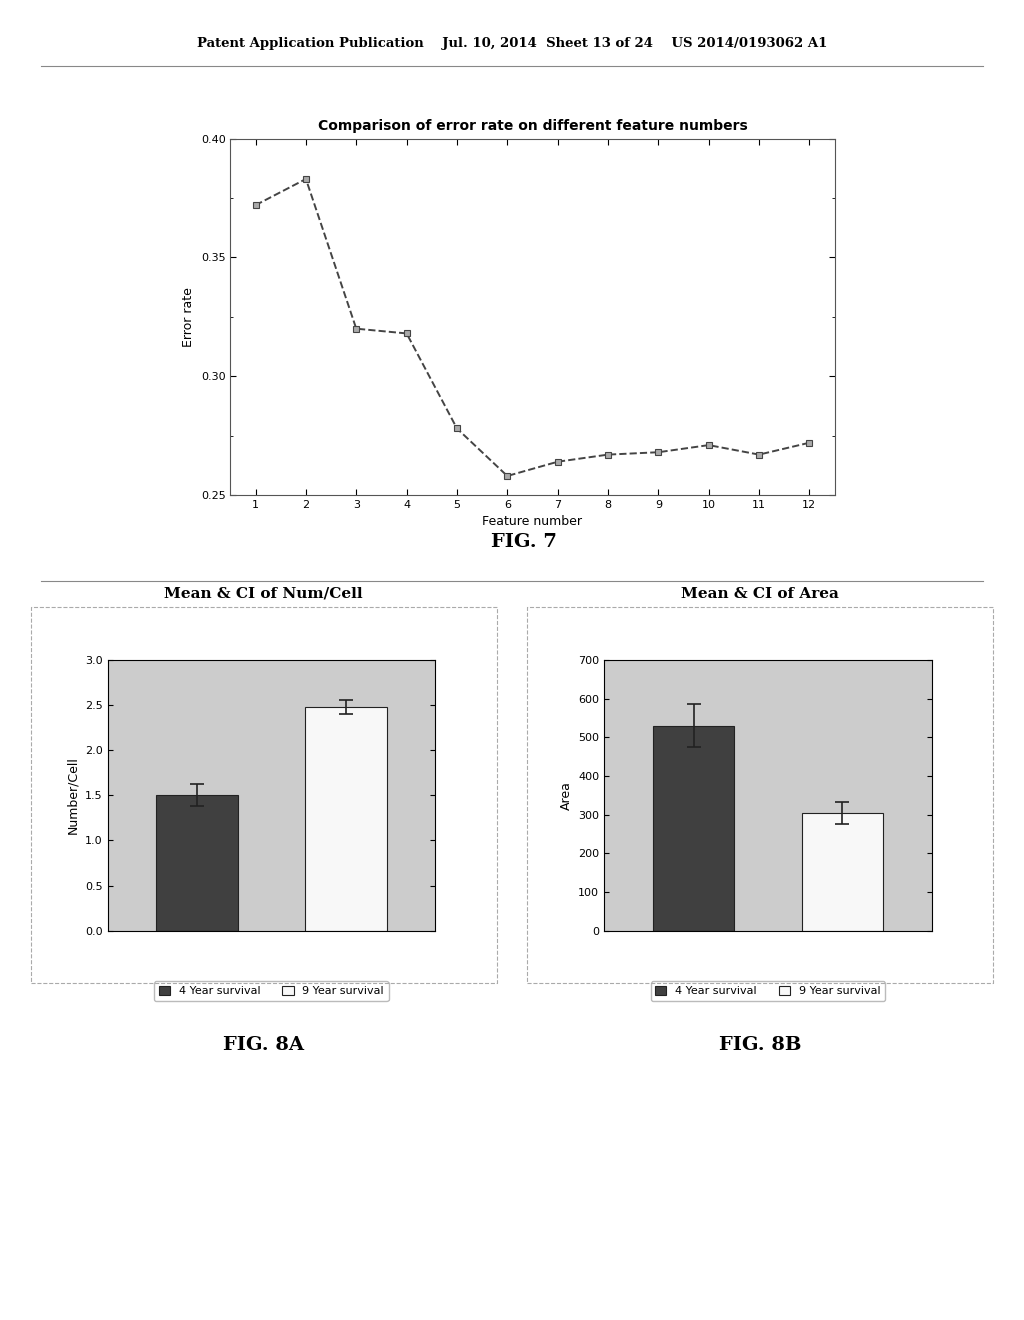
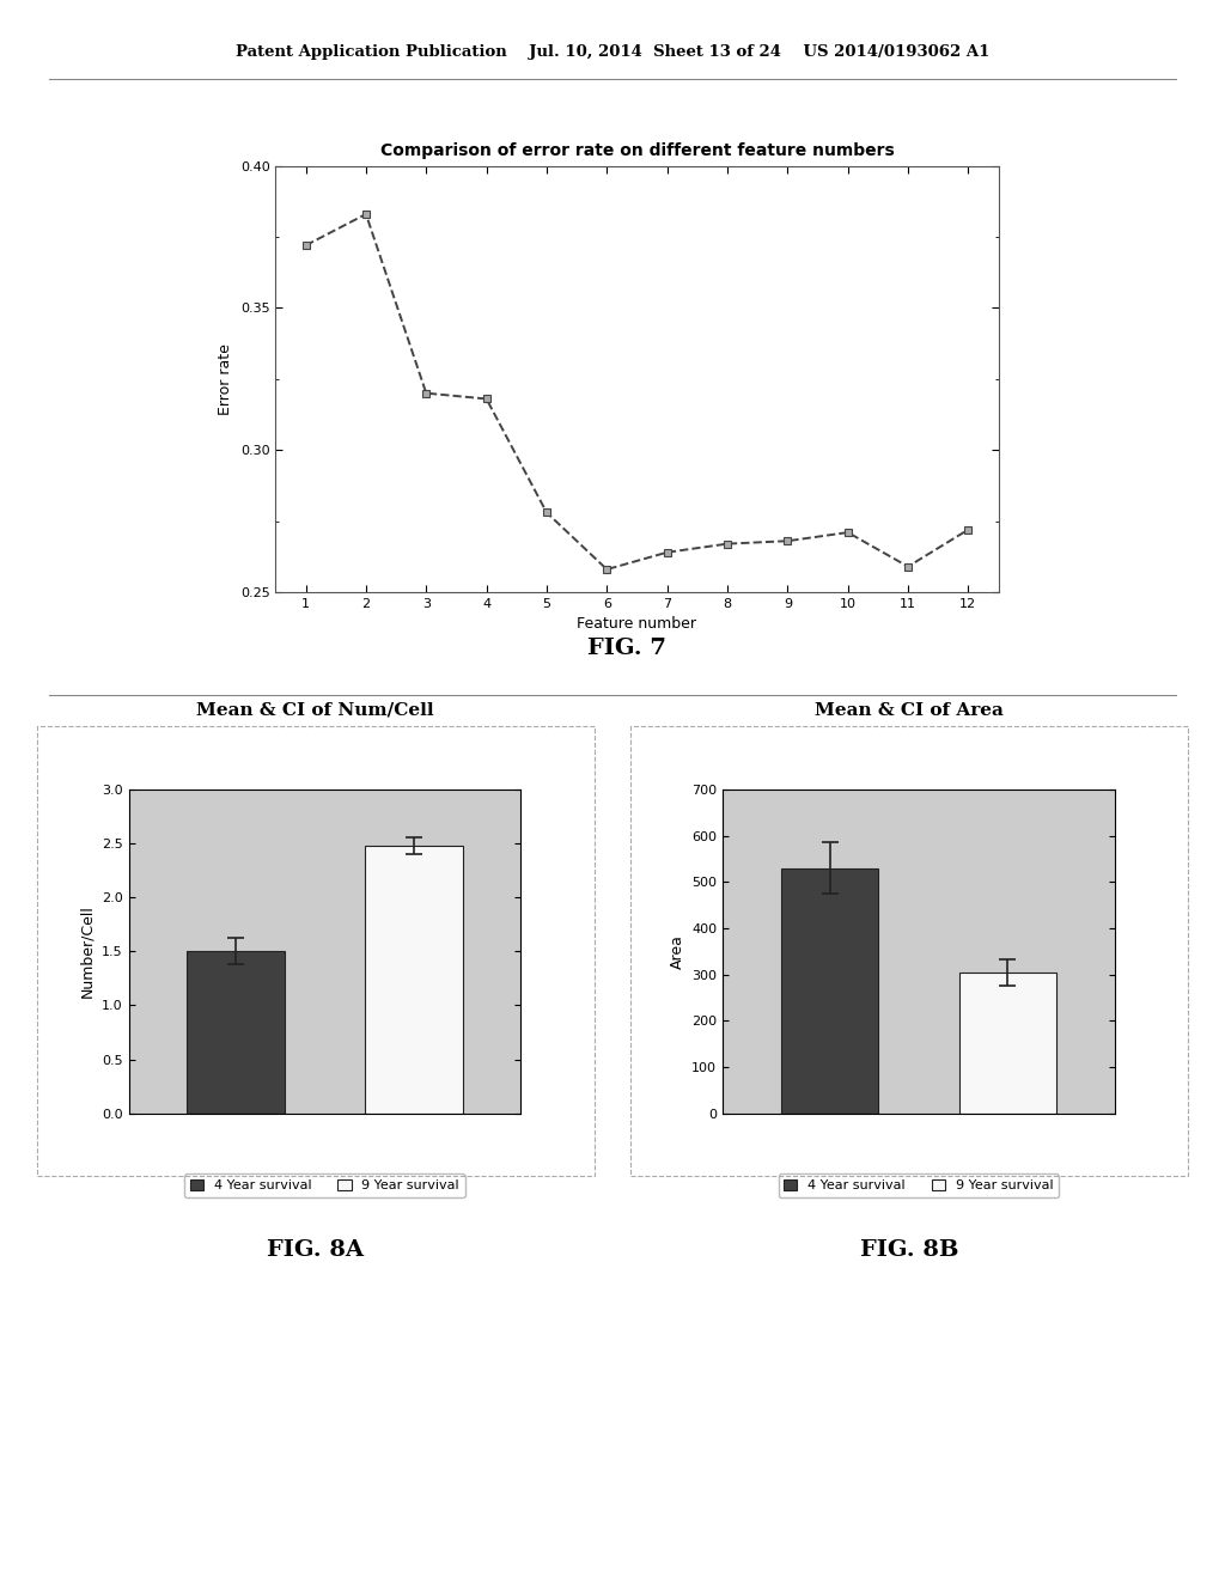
Comparison of error rate on different feature numbers/11: 0.267 -> 0.259
